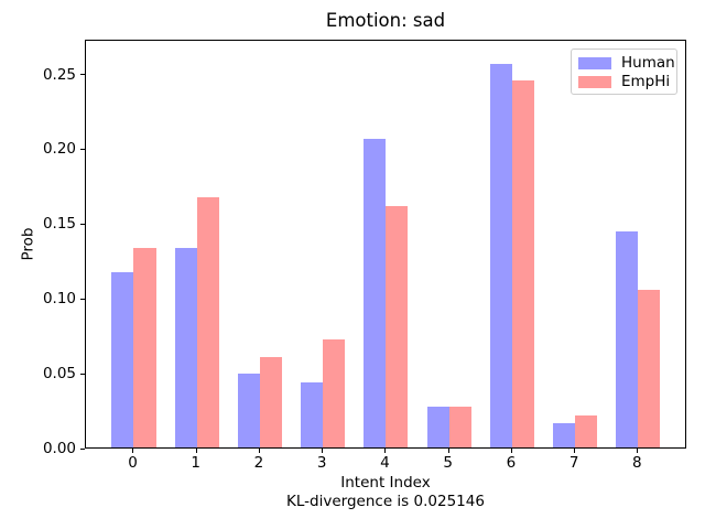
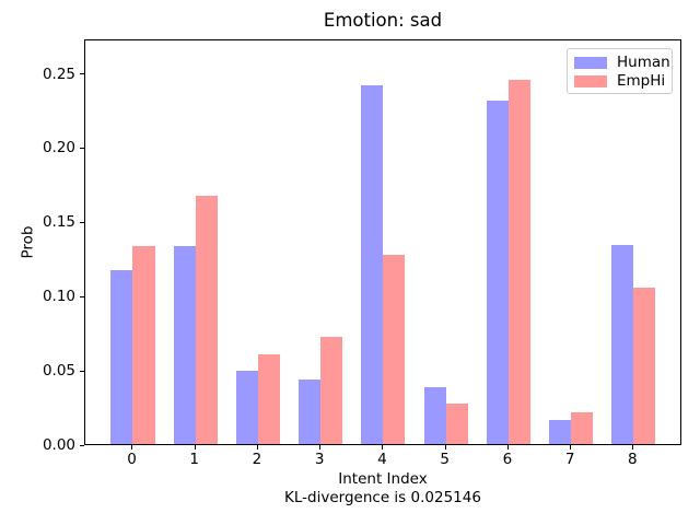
Human/4: 0.207 -> 0.242
EmpHi/4: 0.162 -> 0.128
Human/5: 0.028 -> 0.039
Human/6: 0.257 -> 0.232
Human/8: 0.145 -> 0.135
